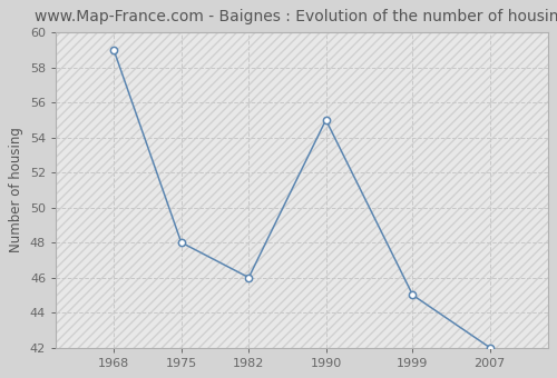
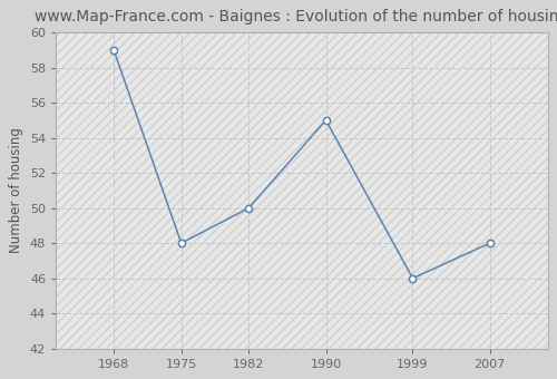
1982: 46 -> 50
1999: 45 -> 46
2007: 42 -> 48
